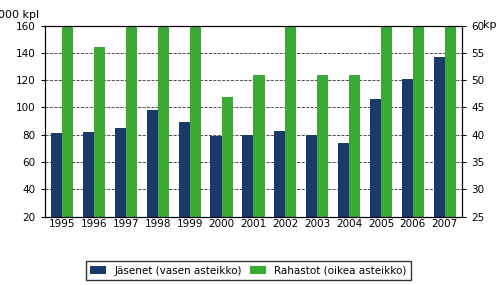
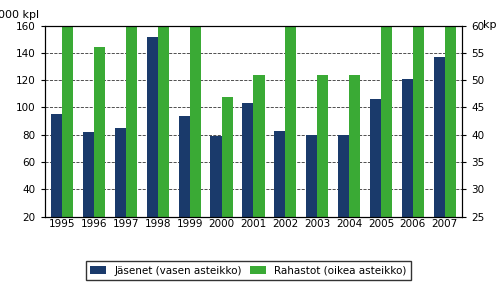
Jäsenet (vasen asteikko)/1995: 81 -> 95
Jäsenet (vasen asteikko)/1998: 98 -> 152
Jäsenet (vasen asteikko)/1999: 89 -> 94
Jäsenet (vasen asteikko)/2001: 80 -> 103
Jäsenet (vasen asteikko)/2004: 74 -> 80
